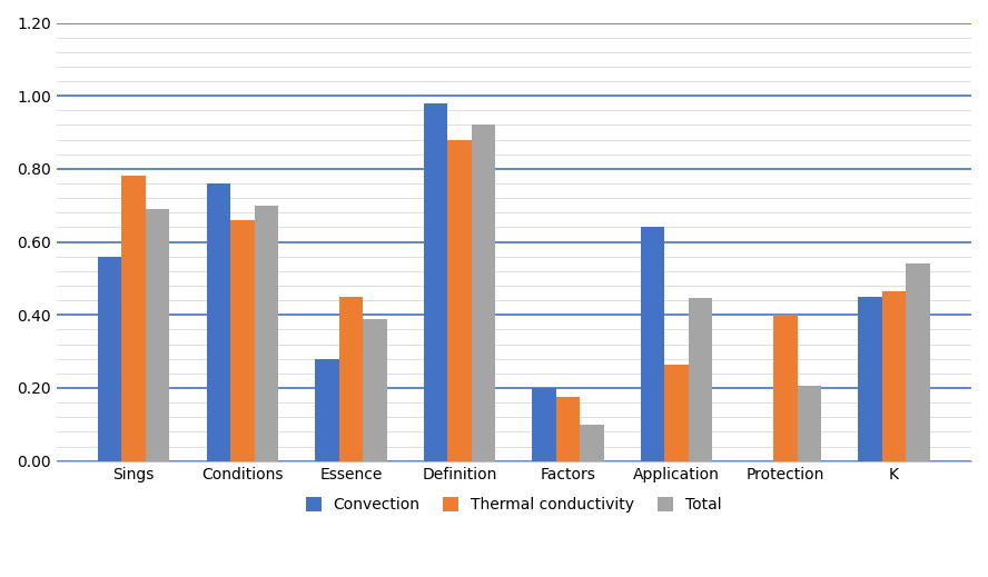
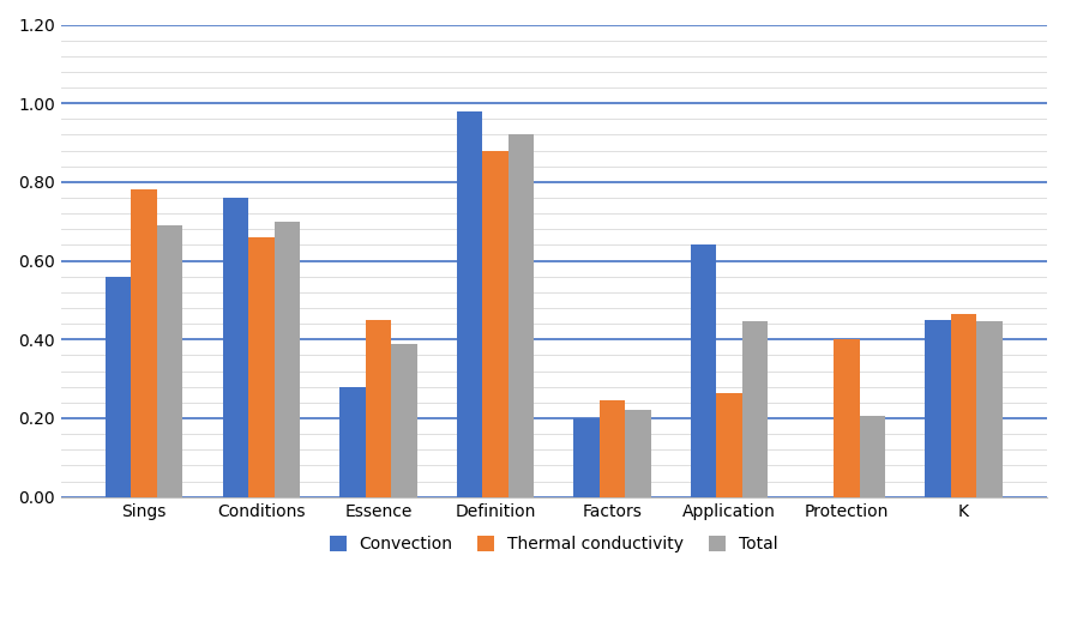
Thermal conductivity/Factors: 0.175 -> 0.245
Total/Factors: 0.100 -> 0.220
Total/K: 0.540 -> 0.445
